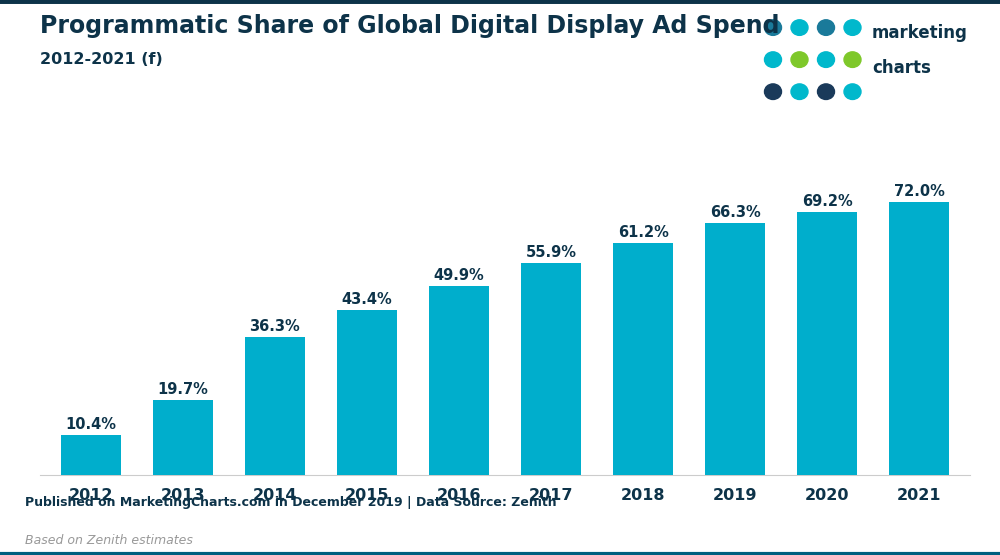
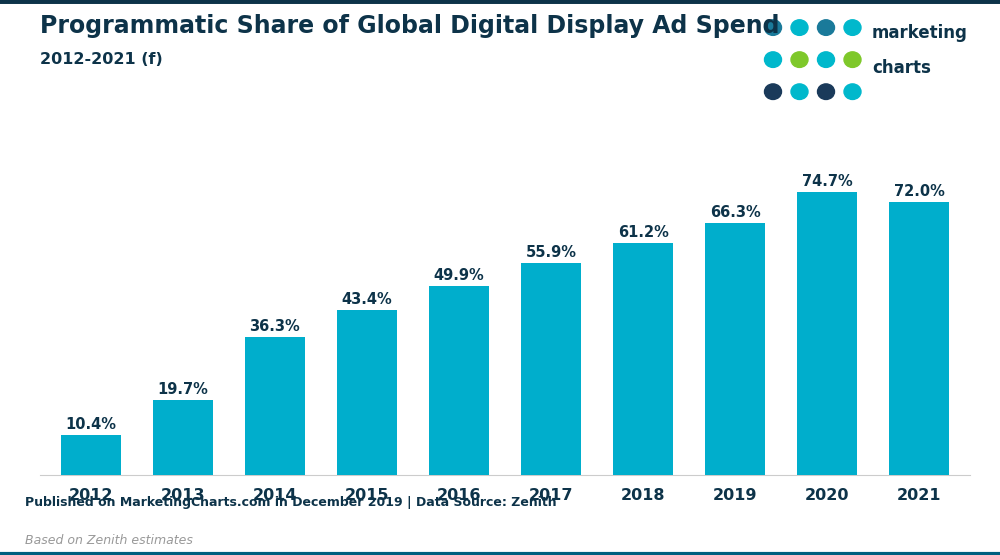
2020: 69.2% -> 74.7%
